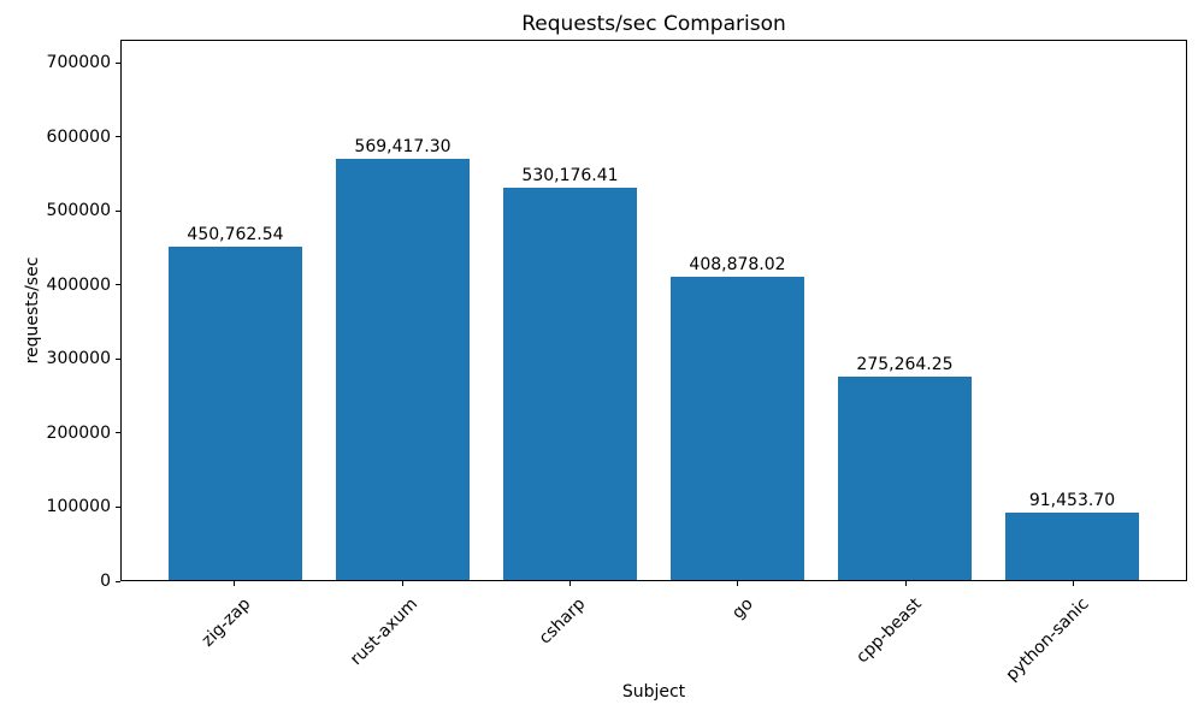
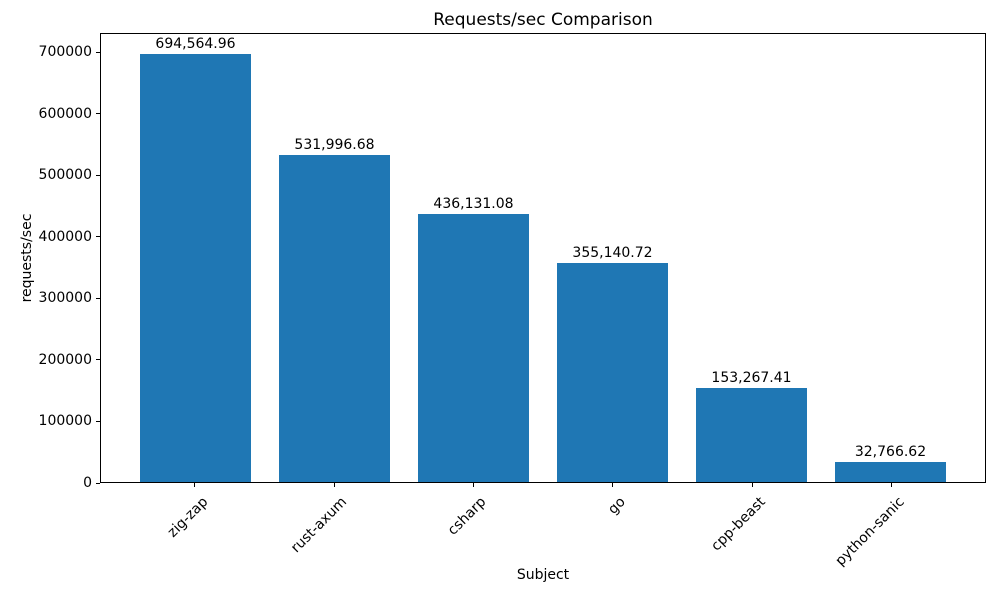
zig-zap: 450,762.54 -> 694,564.96
rust-axum: 569,417.30 -> 531,996.68
csharp: 530,176.41 -> 436,131.08
go: 408,878.02 -> 355,140.72
cpp-beast: 275,264.25 -> 153,267.41
python-sanic: 91,453.70 -> 32,766.62
